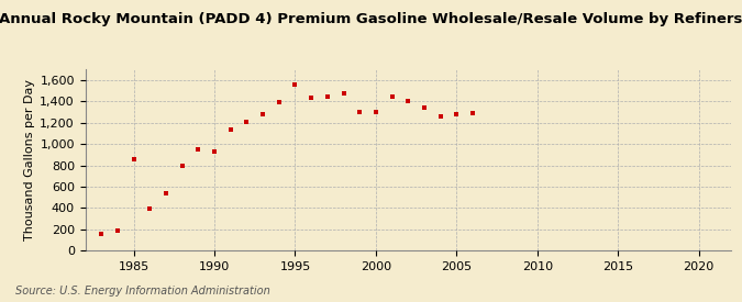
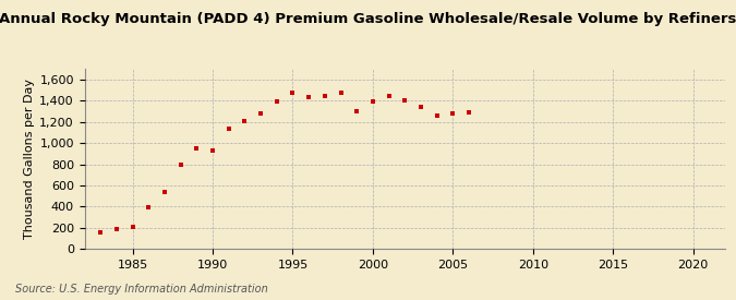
1985: 860 -> 210
1995: 1,560 -> 1,480
2000: 1,300 -> 1,390
